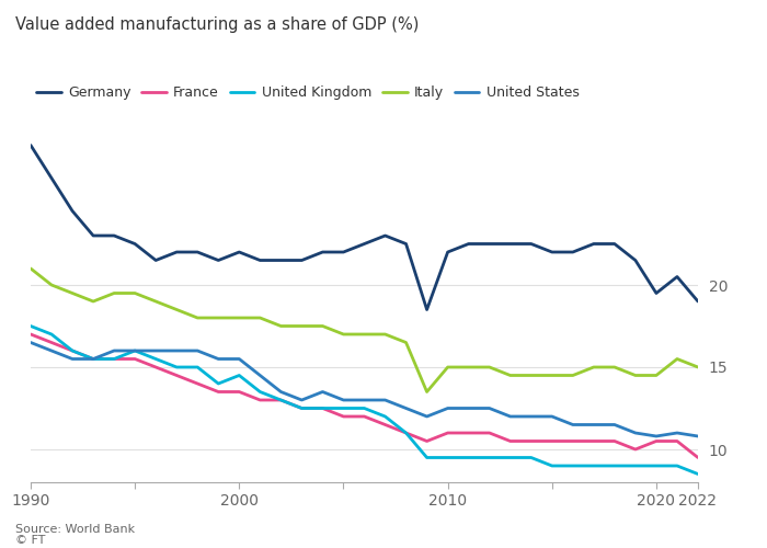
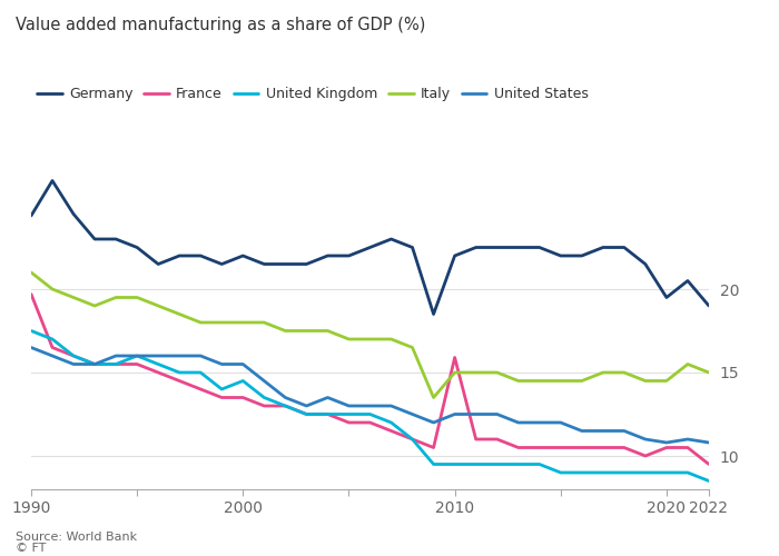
Germany/1990: 28.5 -> 24.4
France/1990: 17.0 -> 19.7
France/2010: 11.0 -> 15.9
